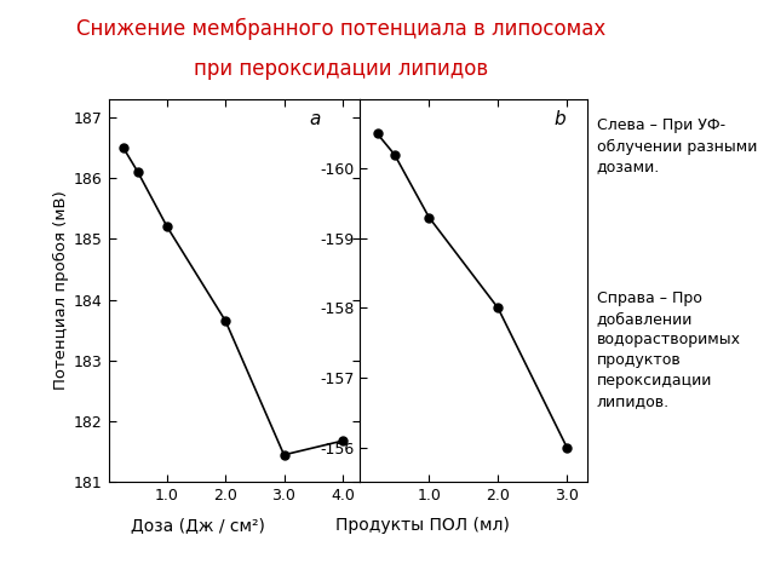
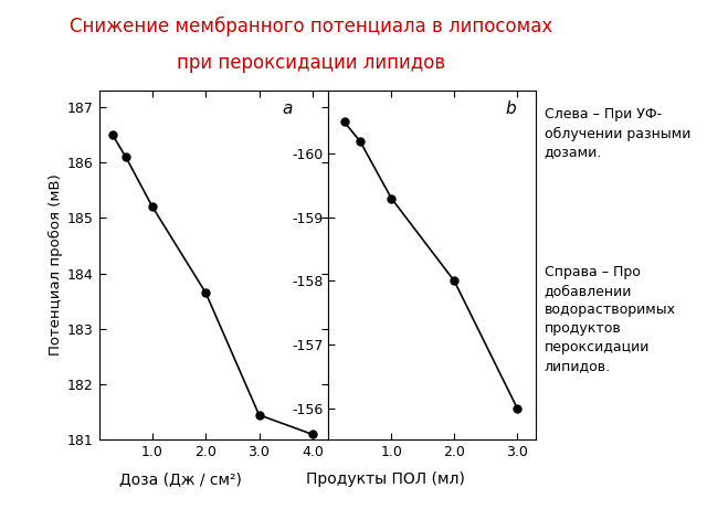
4.0: 181.68 -> 181.10
